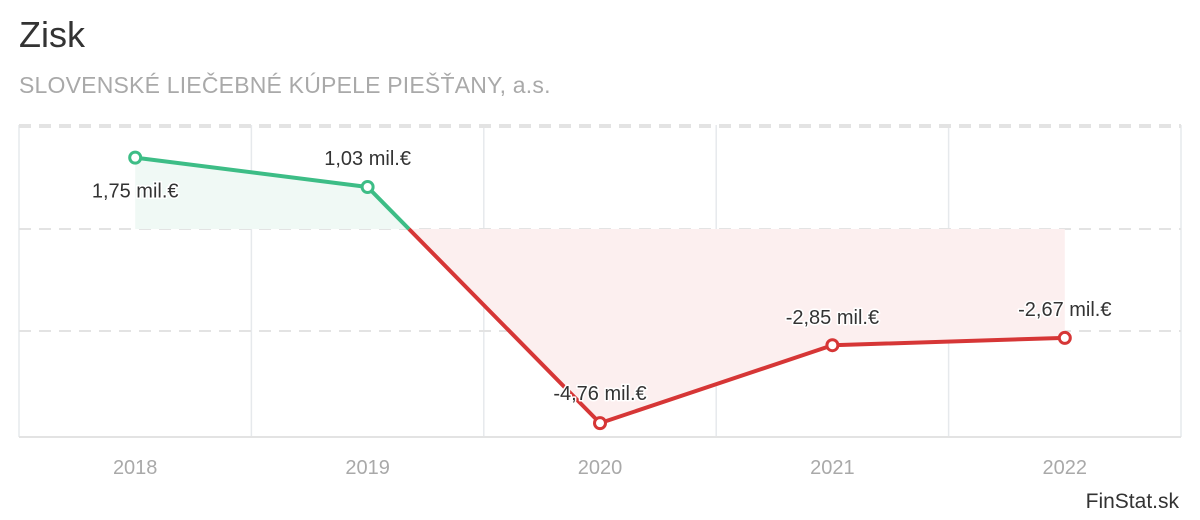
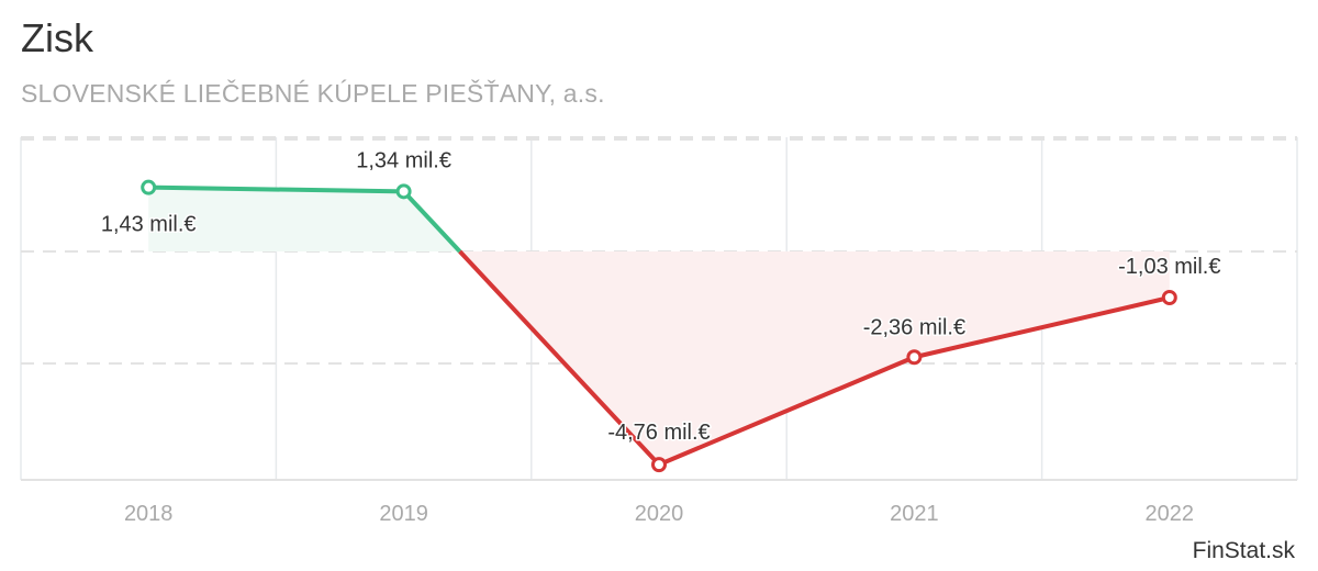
2018: 1,75 -> 1,43
2019: 1,03 -> 1,34
2021: -2,85 -> -2,36
2022: -2,67 -> -1,03
